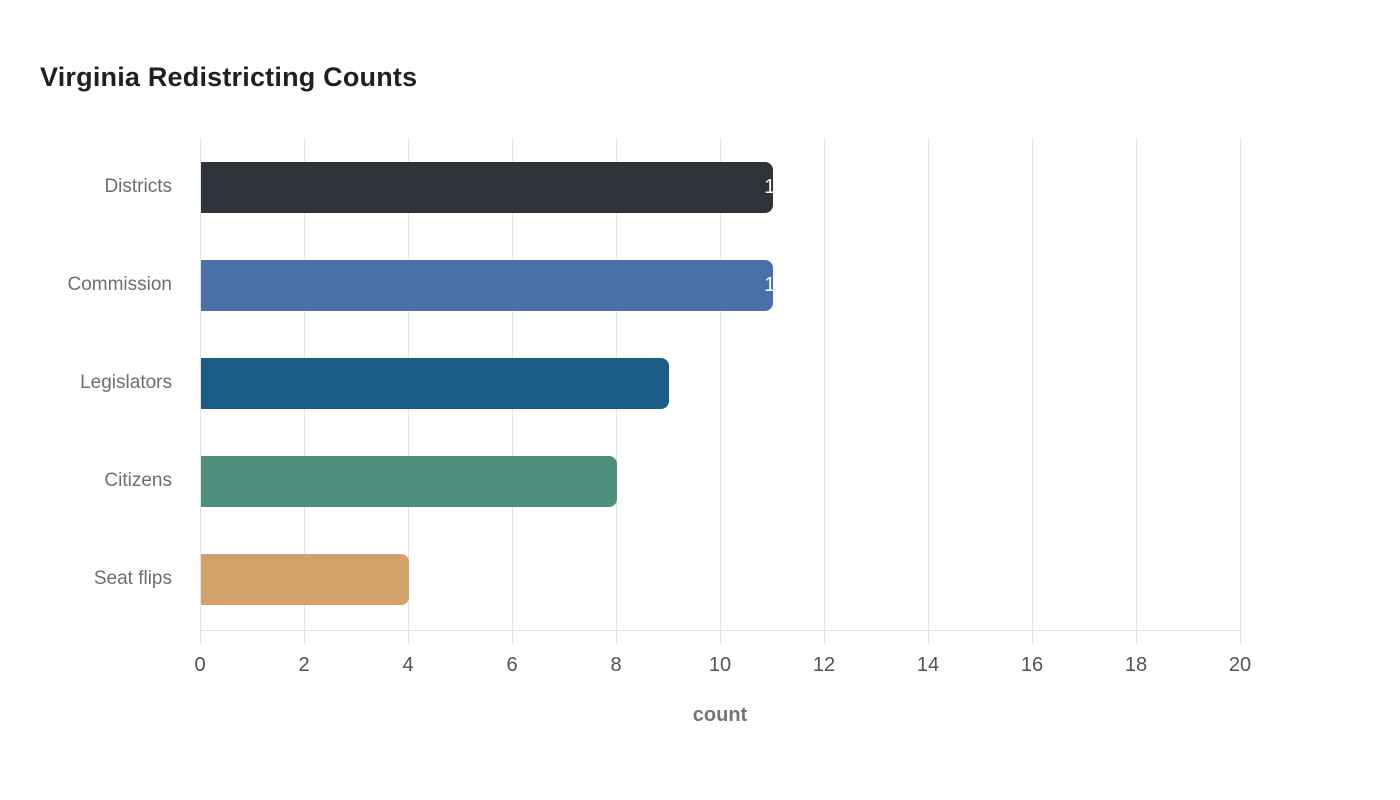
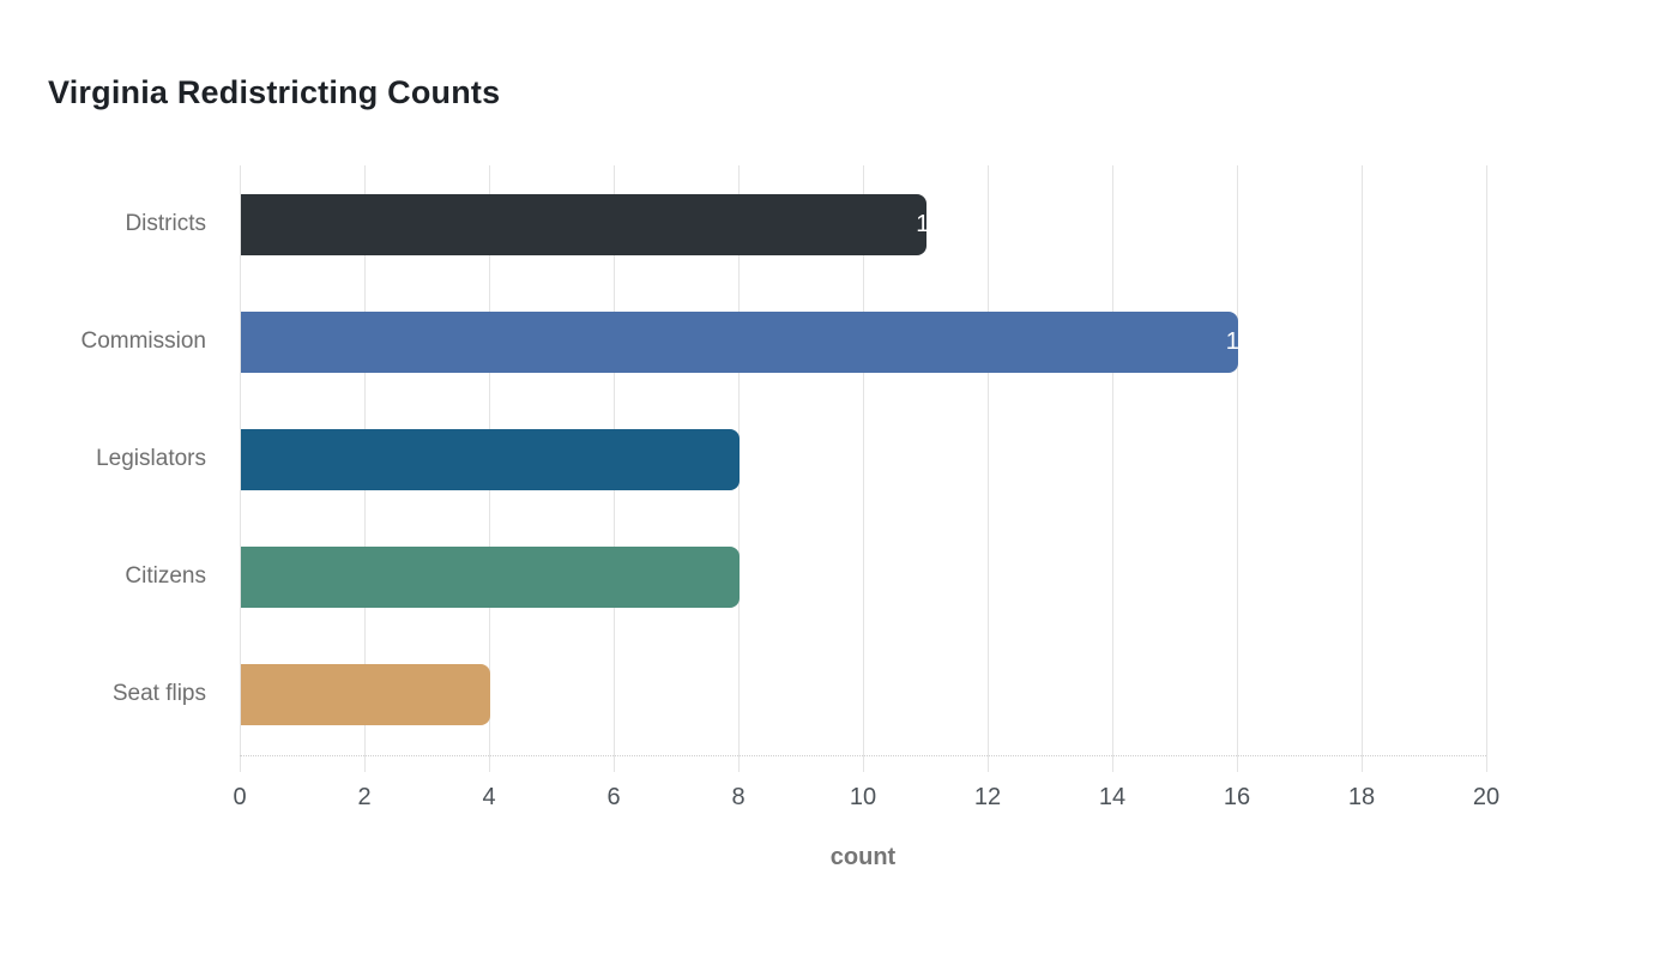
Commission: 11 -> 16
Legislators: 9 -> 8
